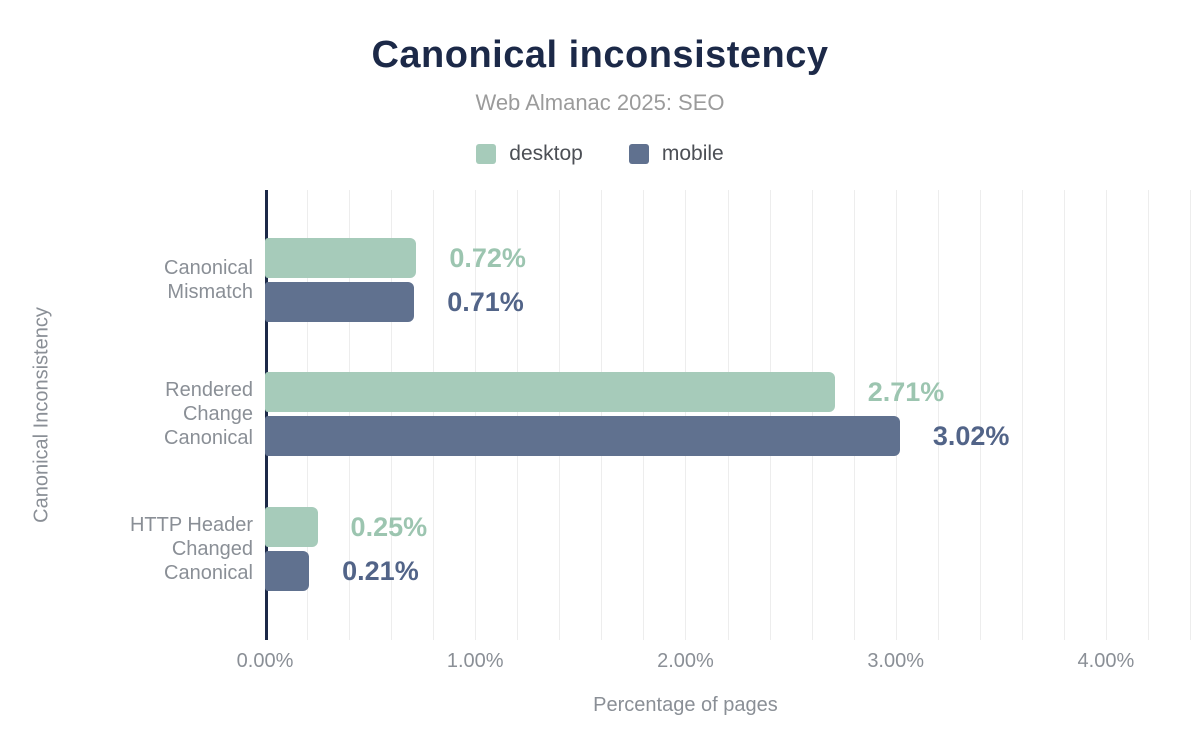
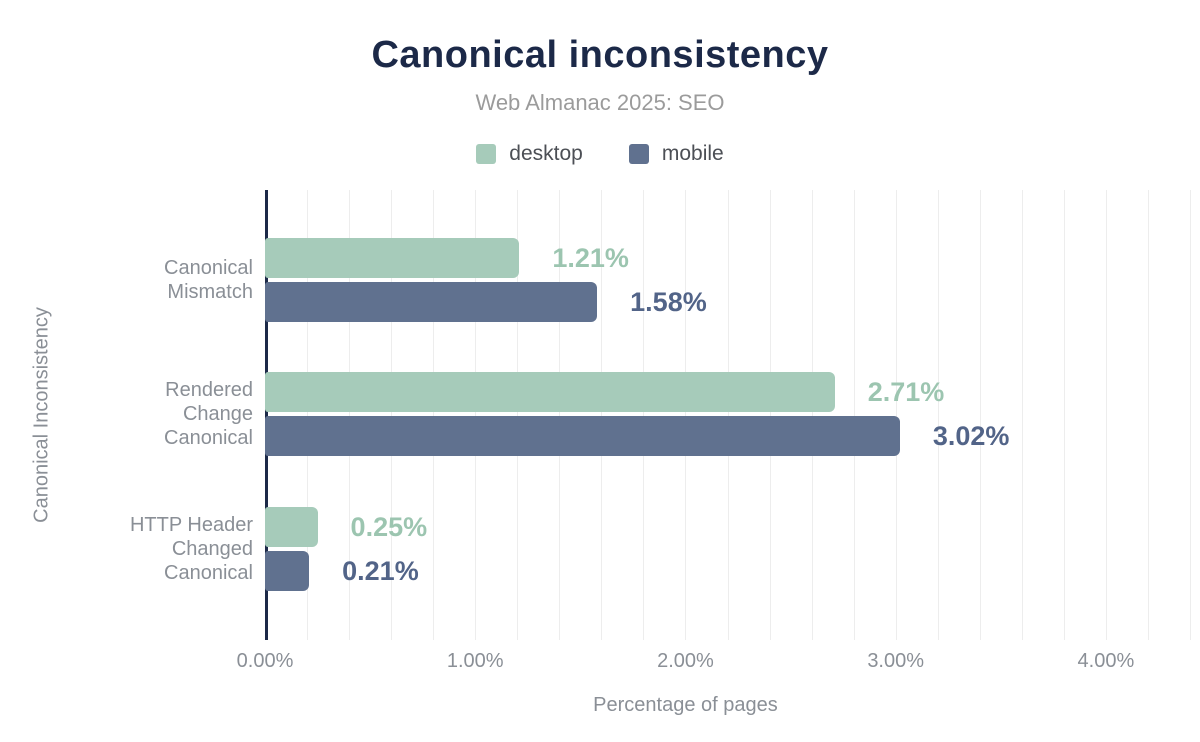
desktop/Canonical Mismatch: 0.72% -> 1.21%
mobile/Canonical Mismatch: 0.71% -> 1.58%
